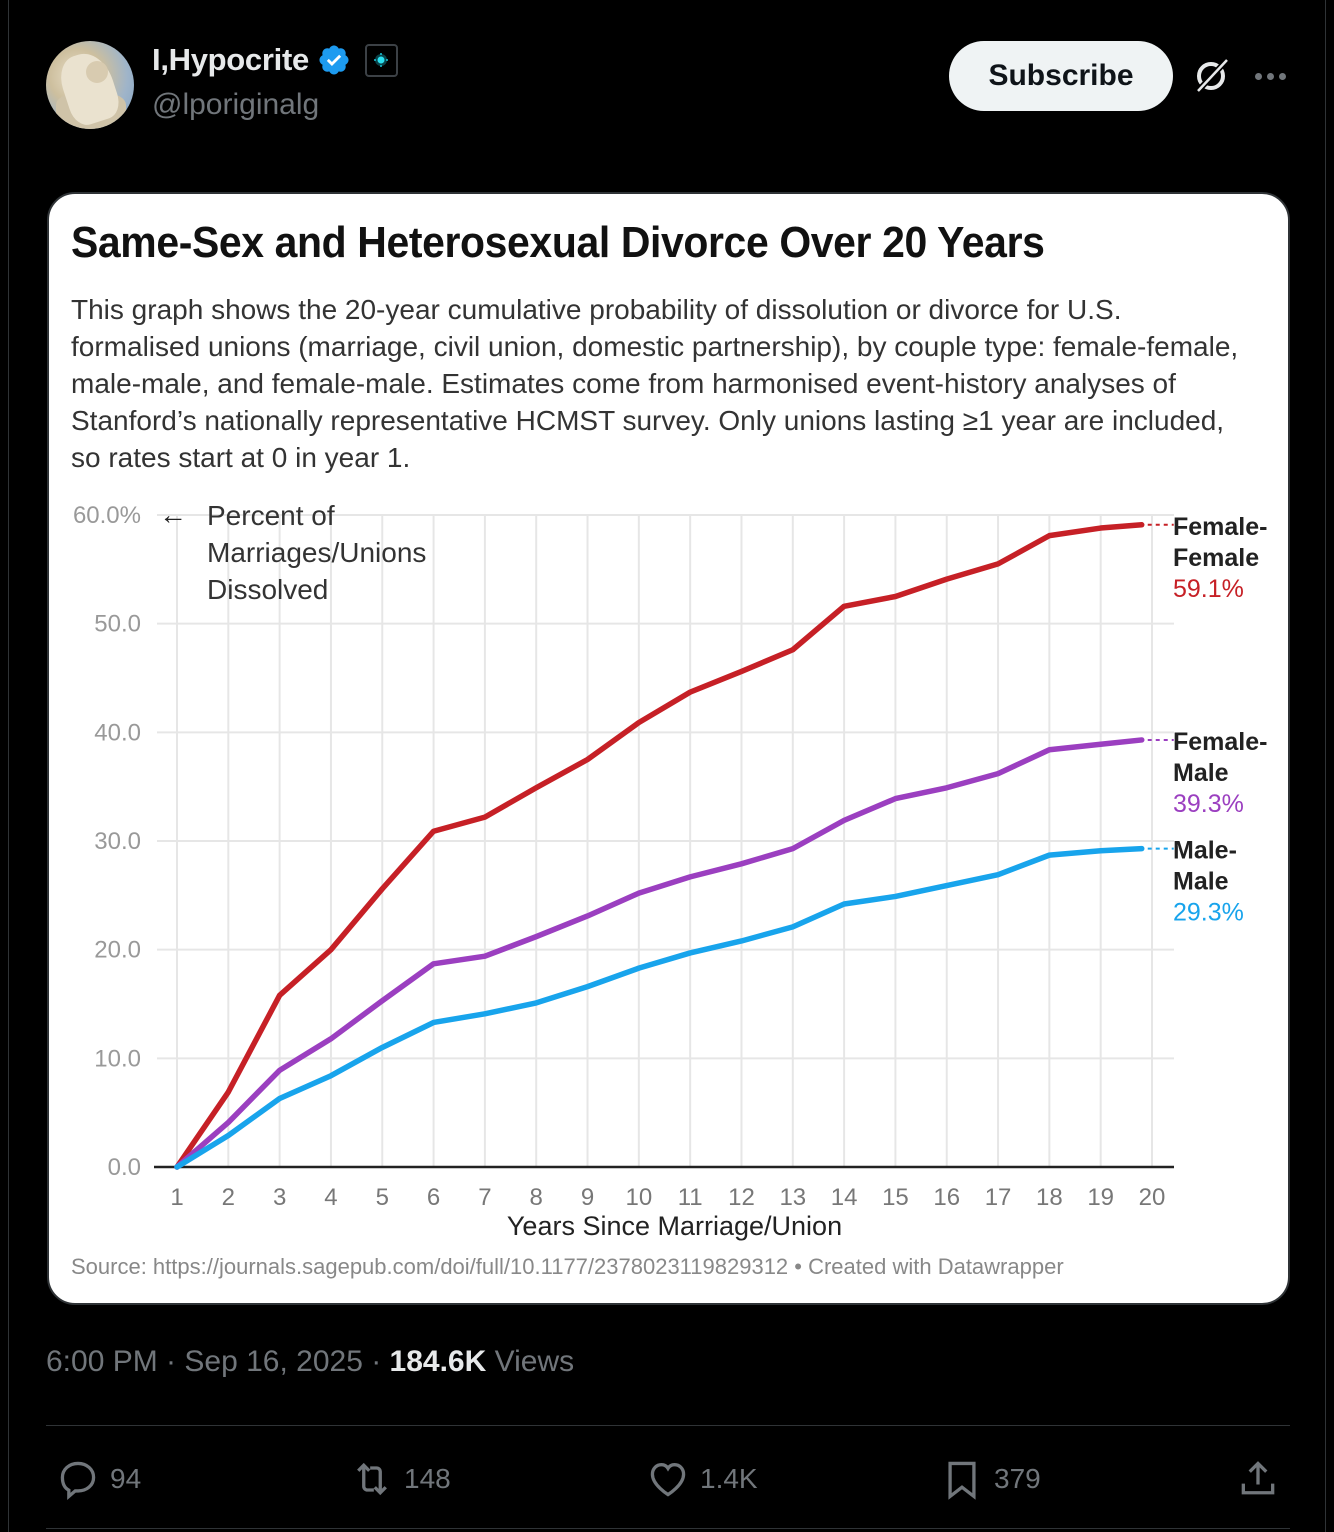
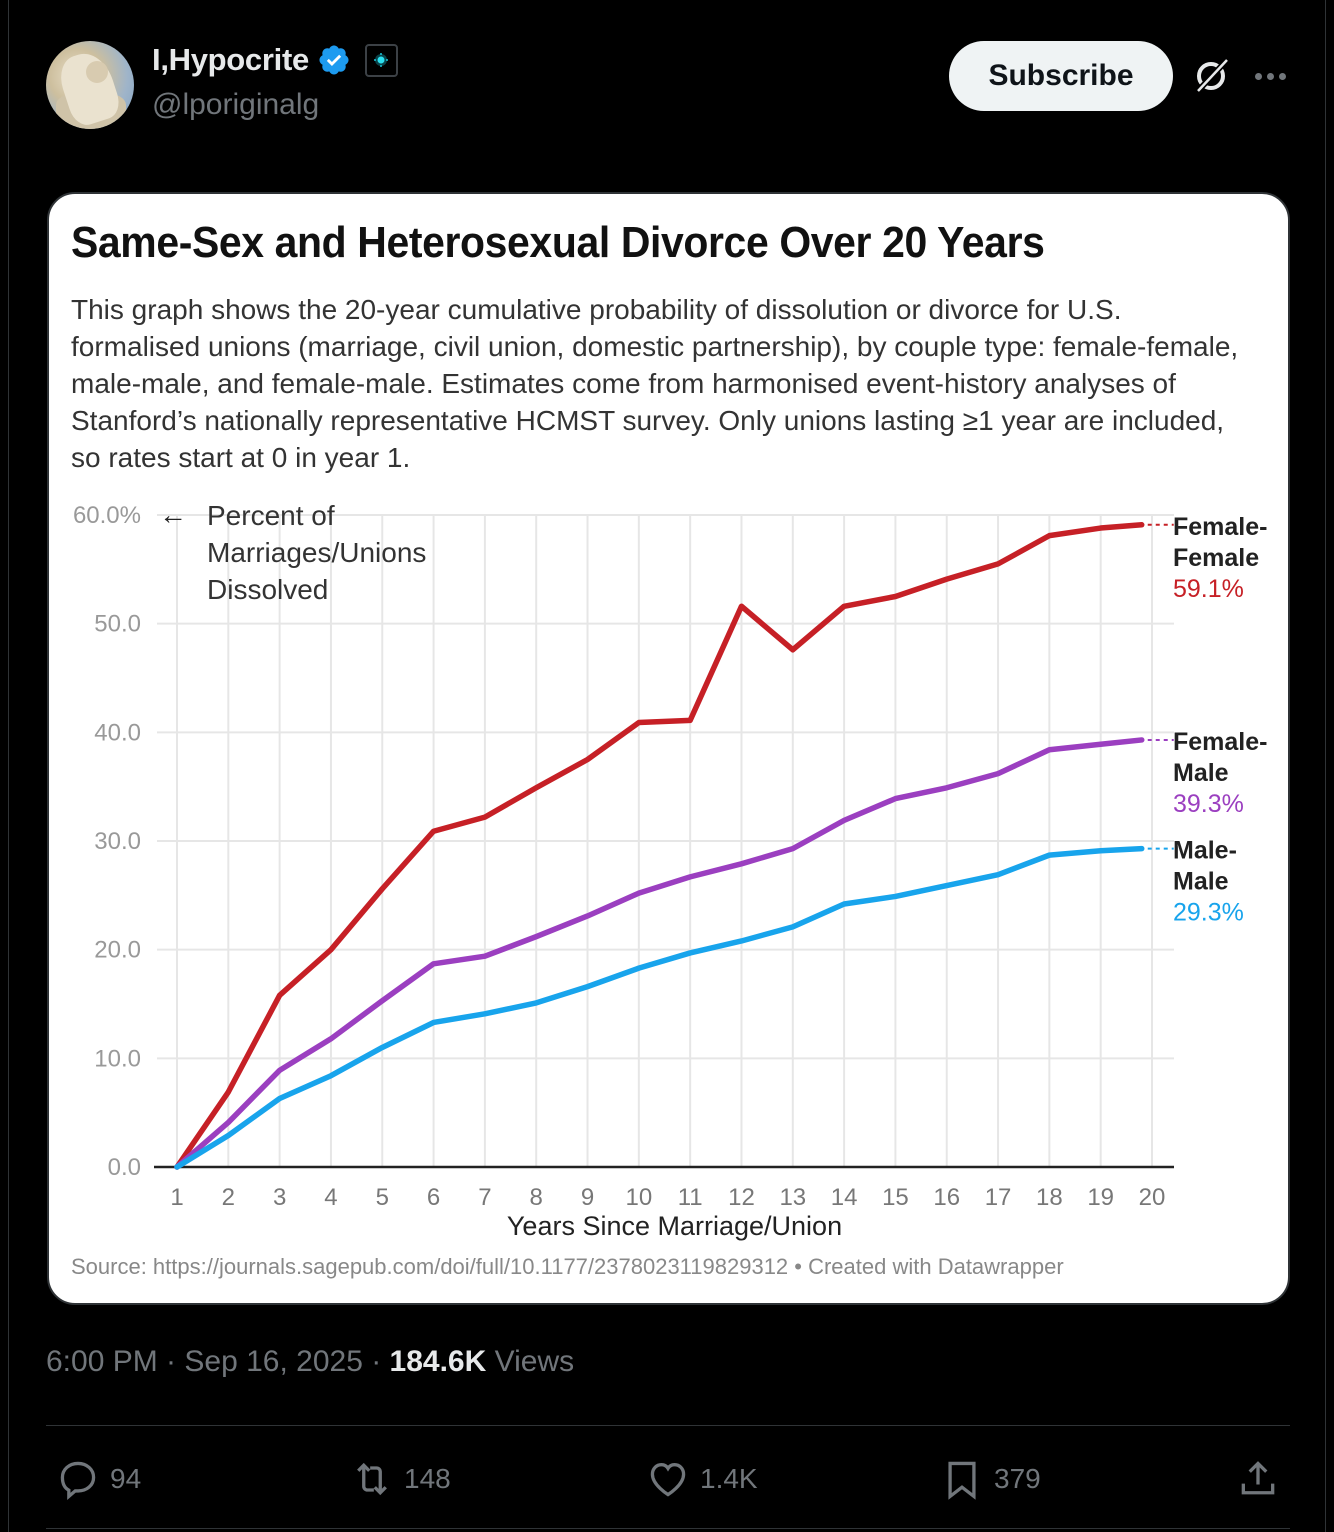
Female-Female/11: 43.7% -> 41.1%
Female-Female/12: 45.6% -> 51.6%
